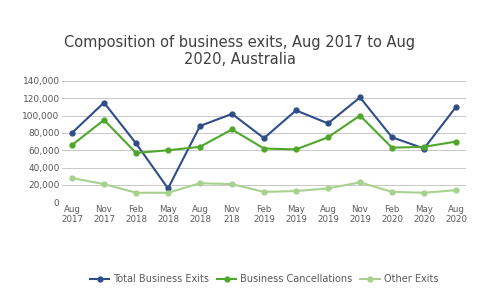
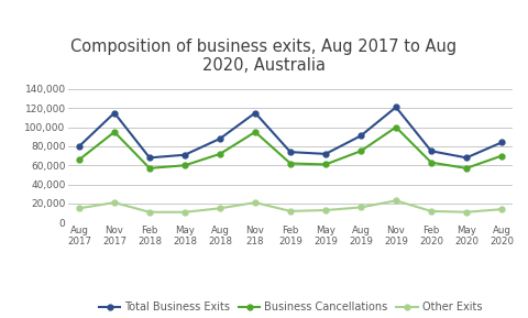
Other Exits/Aug 2017: 28,000 -> 15,000
Total Business Exits/May 2018: 16,000 -> 71,000
Business Cancellations/Aug 2018: 64,000 -> 72,000
Other Exits/Aug 2018: 22,000 -> 15,000
Total Business Exits/Nov 218: 102,000 -> 115,000
Business Cancellations/Nov 218: 84,000 -> 95,000
Total Business Exits/May 2019: 106,000 -> 72,000
Total Business Exits/May 2020: 62,000 -> 68,000
Business Cancellations/May 2020: 64,000 -> 57,000
Total Business Exits/Aug 2020: 110,000 -> 84,000
